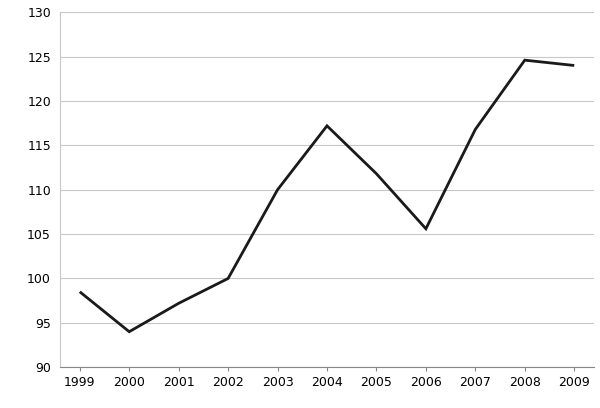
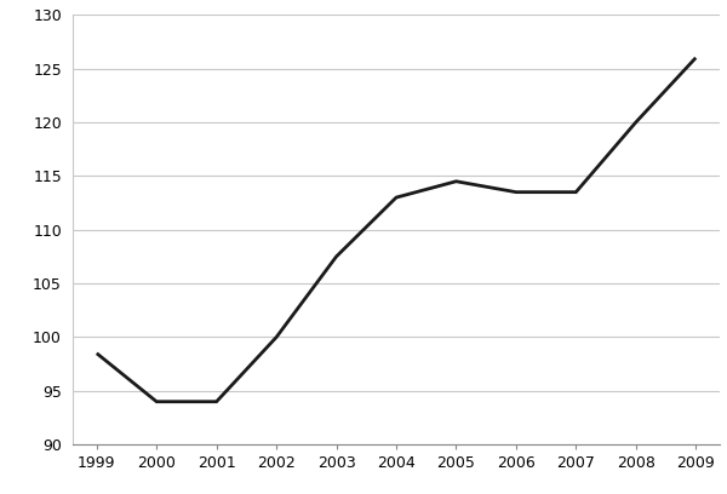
2001: 97.2 -> 94.0
2003: 110.0 -> 107.5
2004: 117.2 -> 113.0
2005: 111.8 -> 114.5
2006: 105.6 -> 113.5
2007: 116.8 -> 113.5
2008: 124.6 -> 120.0
2009: 124.0 -> 126.0
